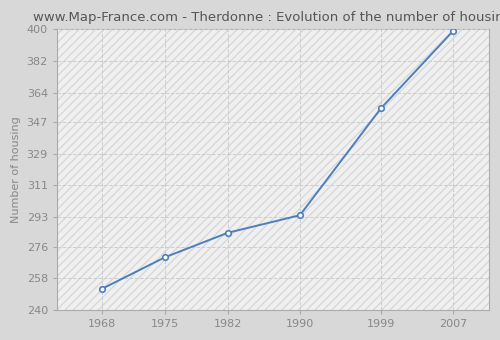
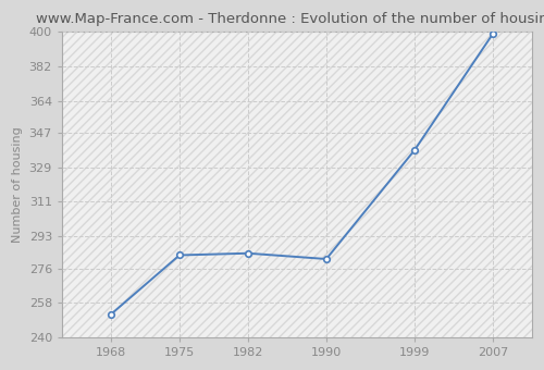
1975: 270 -> 283
1990: 294 -> 281
1999: 355 -> 338
